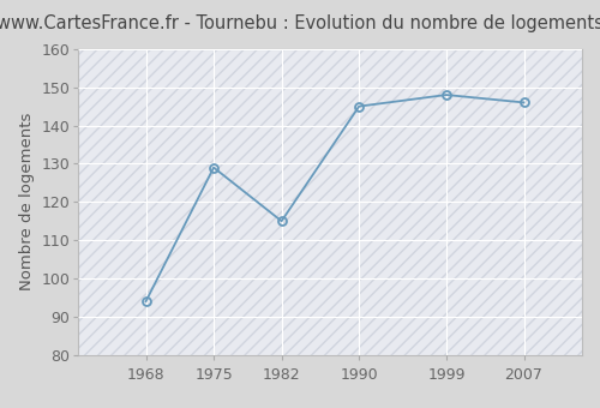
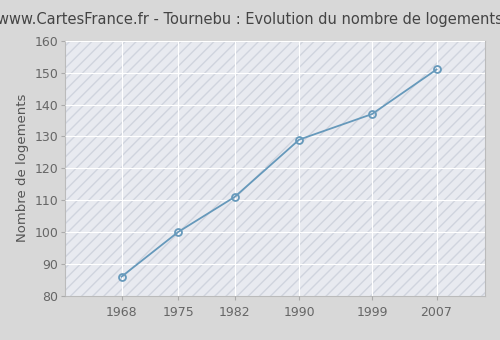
1968: 94 -> 86
1975: 129 -> 100
1982: 115 -> 111
1990: 145 -> 129
1999: 148 -> 137
2007: 146 -> 151
